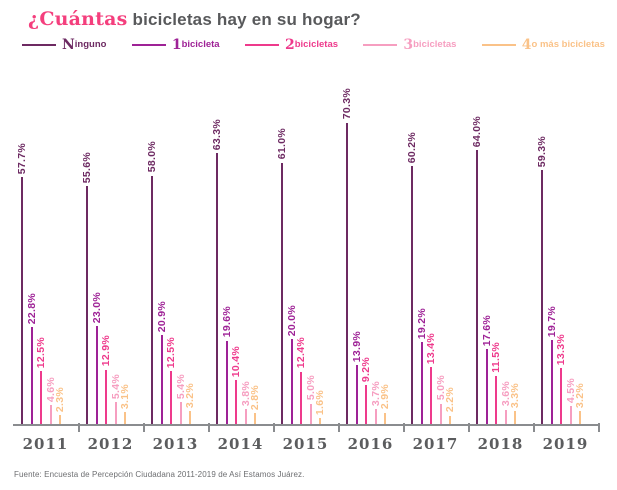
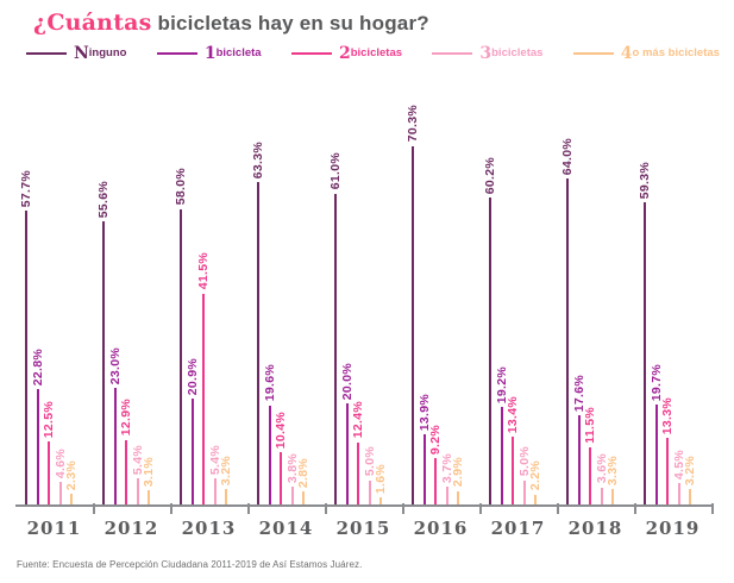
2 bicicletas/2013: 12.5% -> 41.5%
